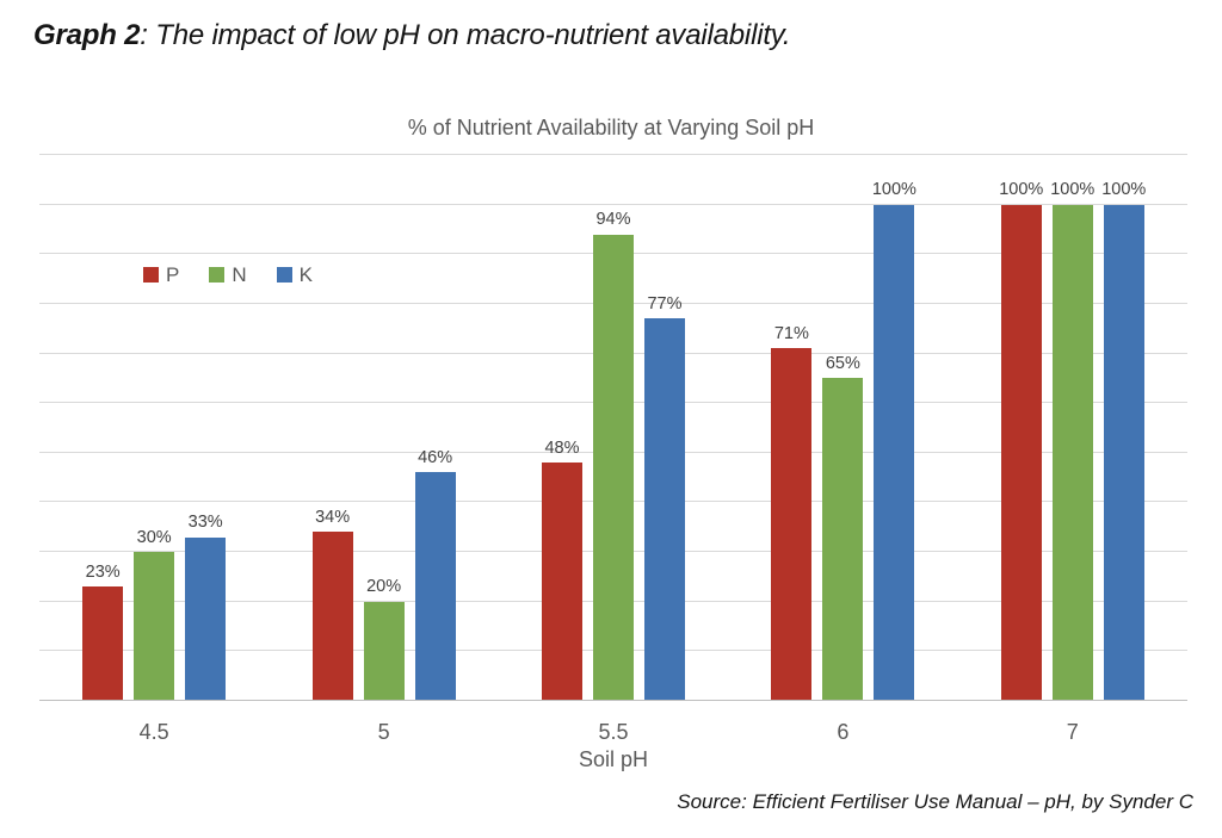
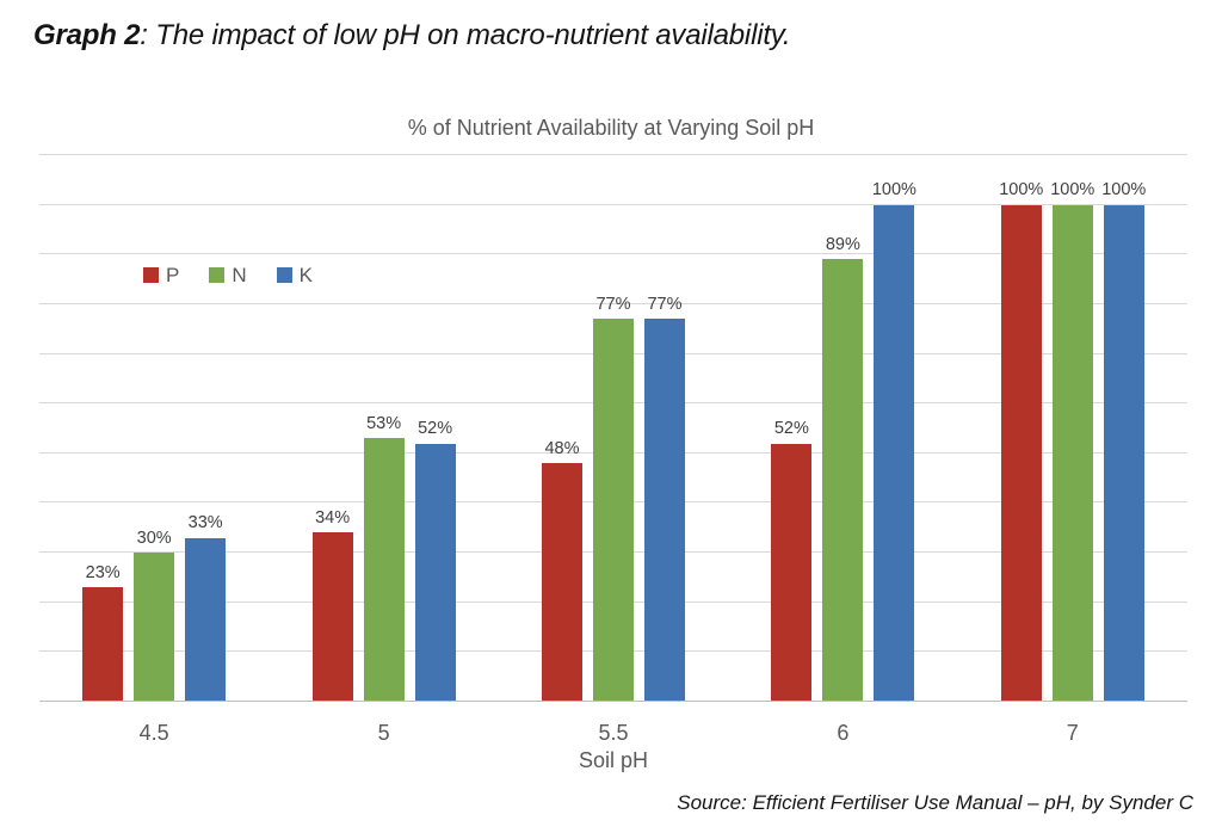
N/5: 20% -> 53%
K/5: 46% -> 52%
N/5.5: 94% -> 77%
P/6: 71% -> 52%
N/6: 65% -> 89%
